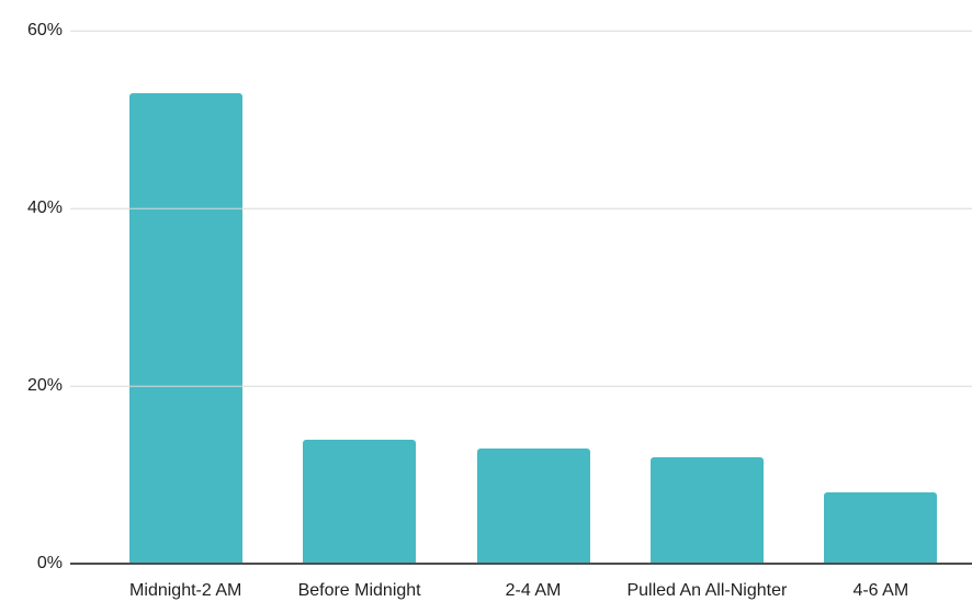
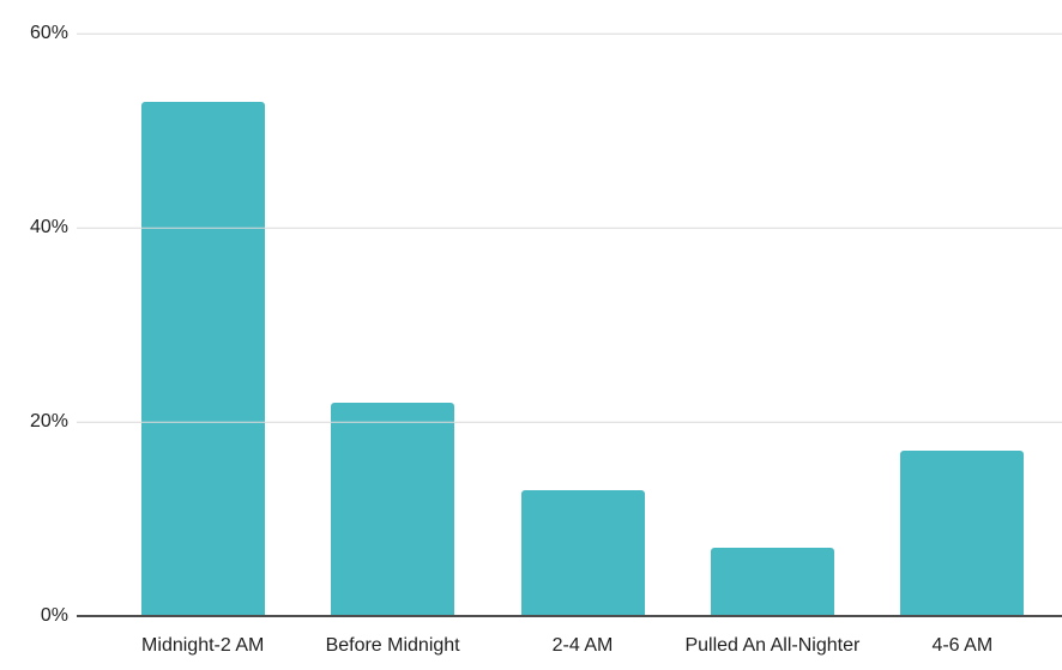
Before Midnight: 14% -> 22%
Pulled An All-Nighter: 12% -> 7%
4-6 AM: 8% -> 17%
